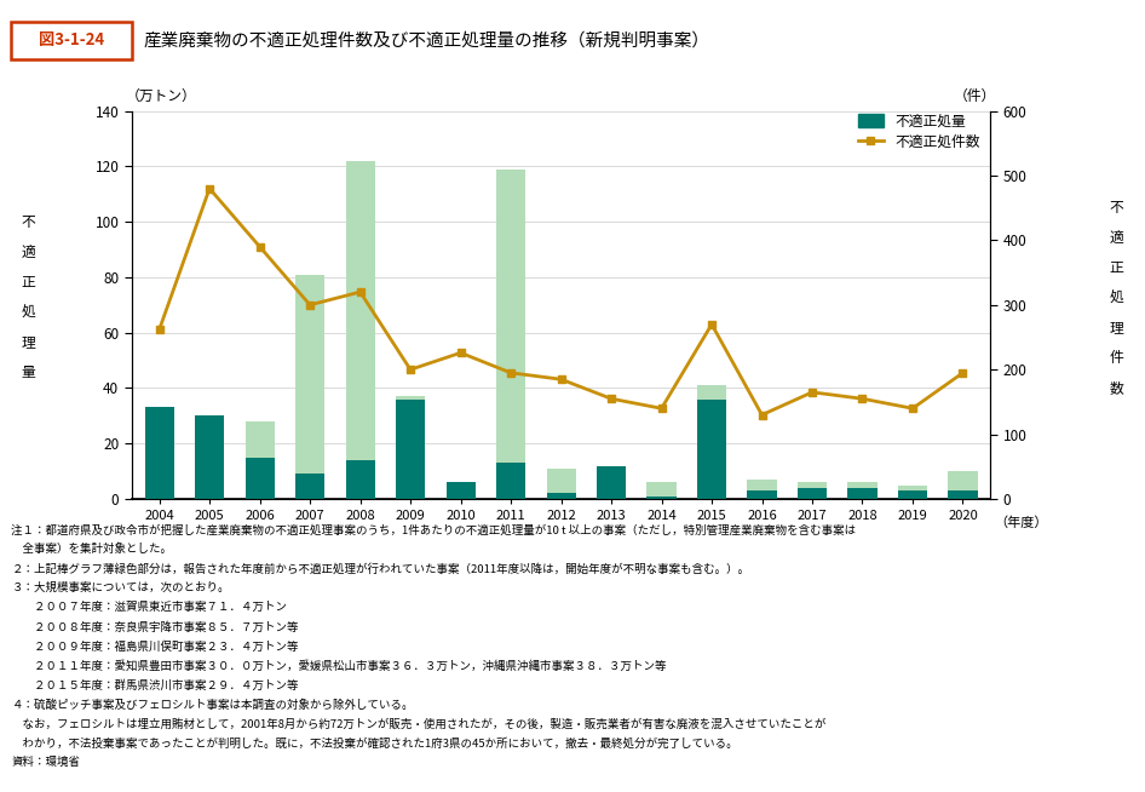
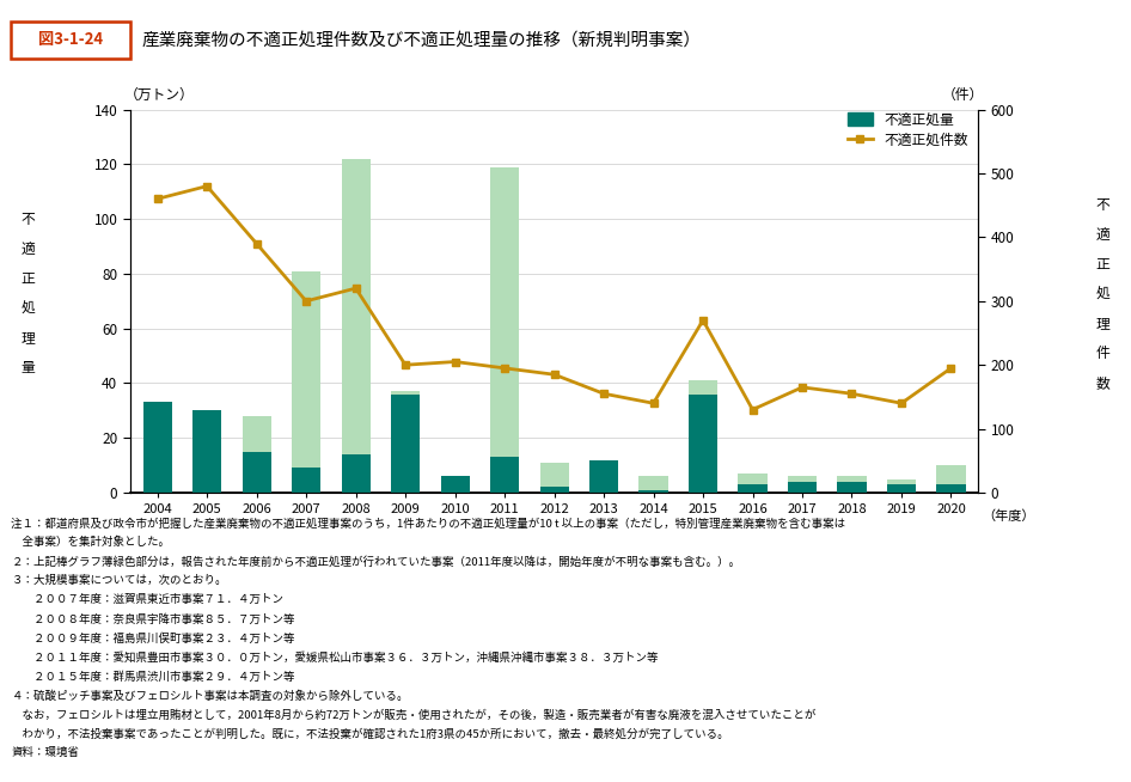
不適正処件数/2004: 262 -> 460
不適正処件数/2010: 226 -> 205
